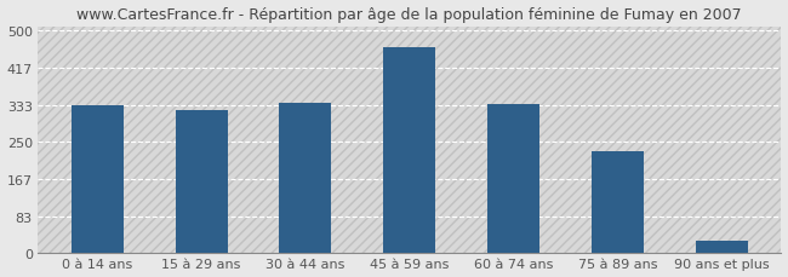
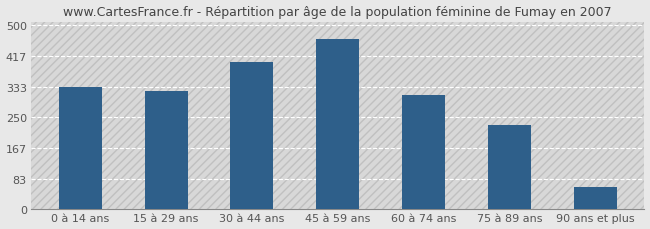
30 à 44 ans: 338 -> 400
60 à 74 ans: 335 -> 310
90 ans et plus: 28 -> 60
